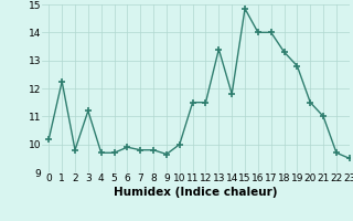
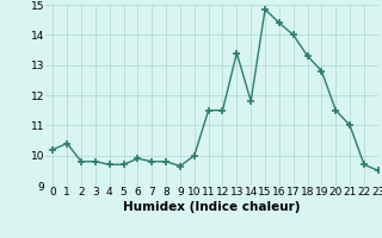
1: 12.25 -> 10.40
3: 11.20 -> 9.80
16: 14.00 -> 14.40
